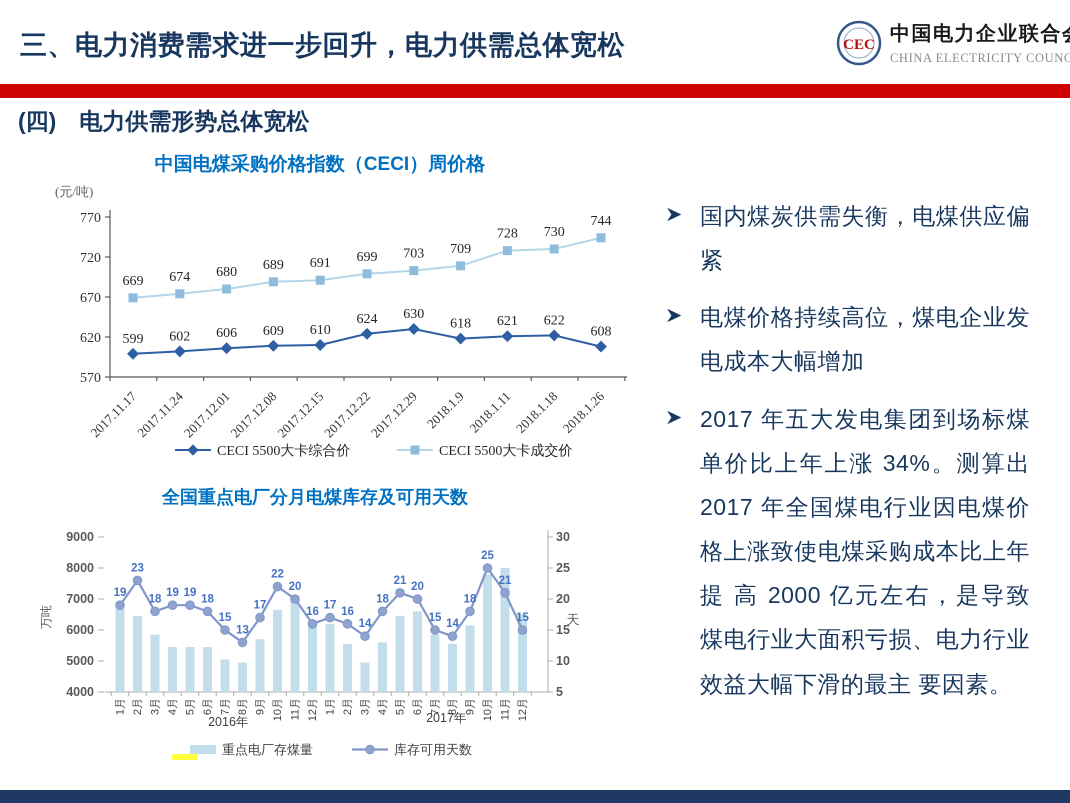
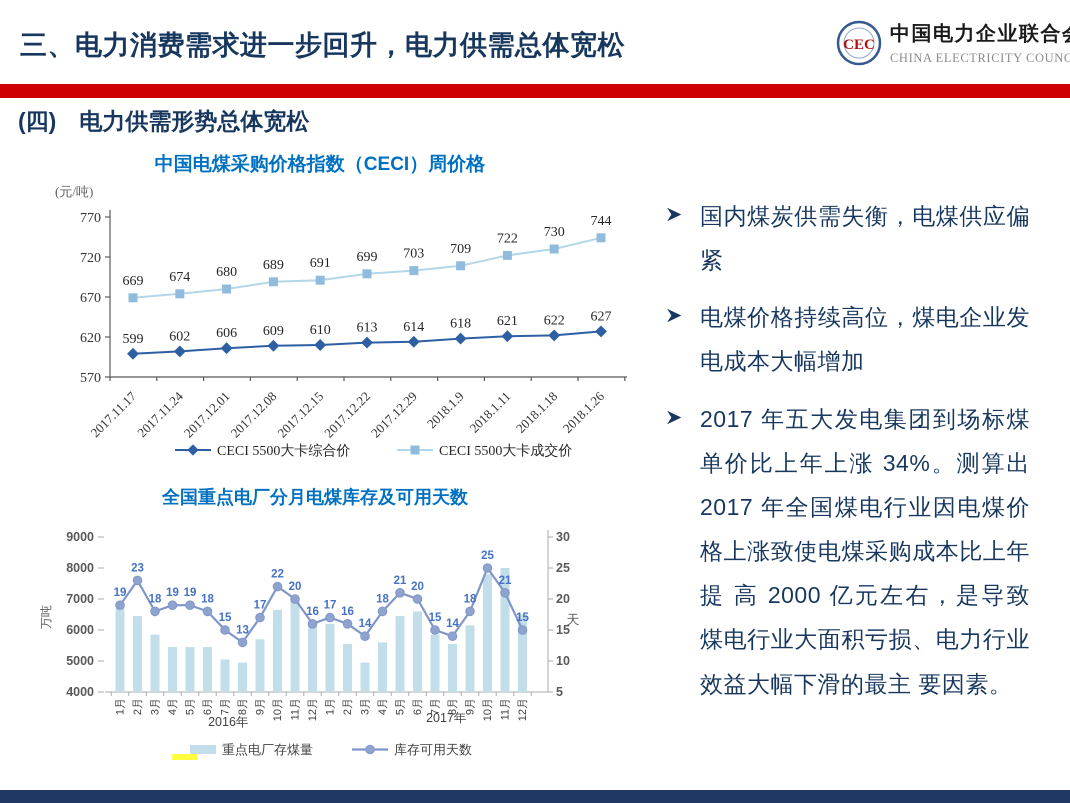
中国电煤采购价格指数（CECI）周价格/CECI 5500大卡综合价/2017.12.22: 624 -> 613
中国电煤采购价格指数（CECI）周价格/CECI 5500大卡综合价/2017.12.29: 630 -> 614
中国电煤采购价格指数（CECI）周价格/CECI 5500大卡成交价/2018.1.11: 728 -> 722
中国电煤采购价格指数（CECI）周价格/CECI 5500大卡综合价/2018.1.26: 608 -> 627
